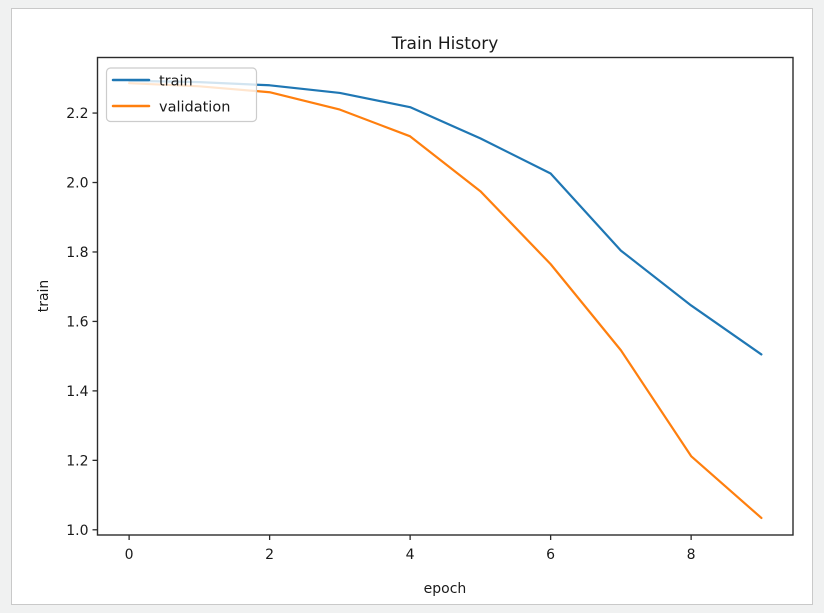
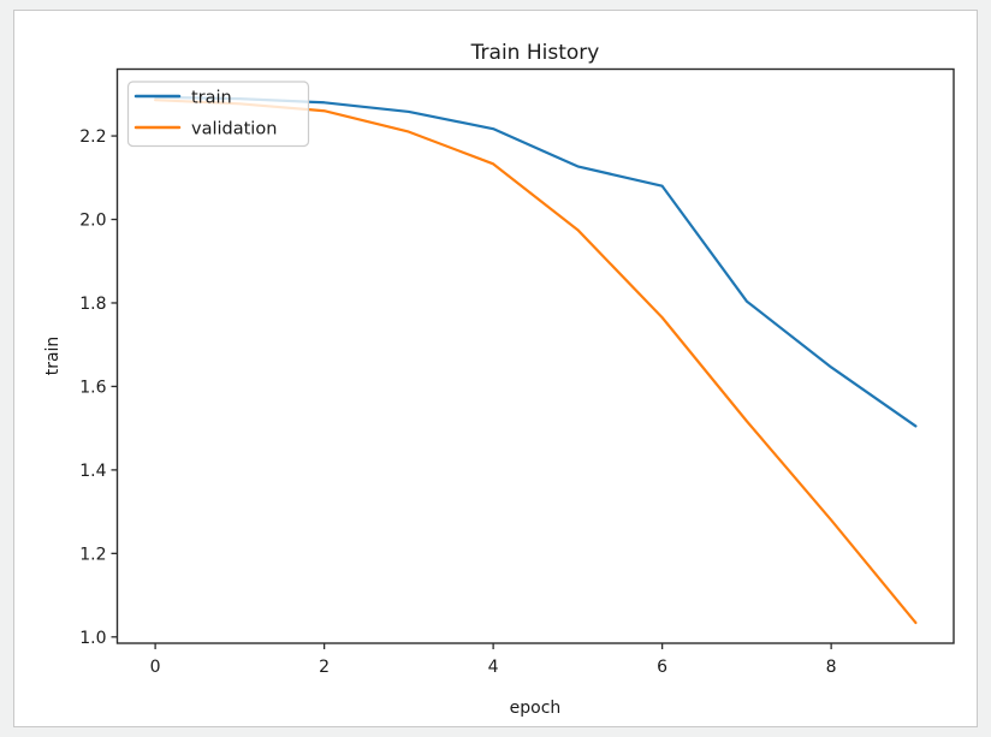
train/6: 2.03 -> 2.08
validation/8: 1.21 -> 1.28
